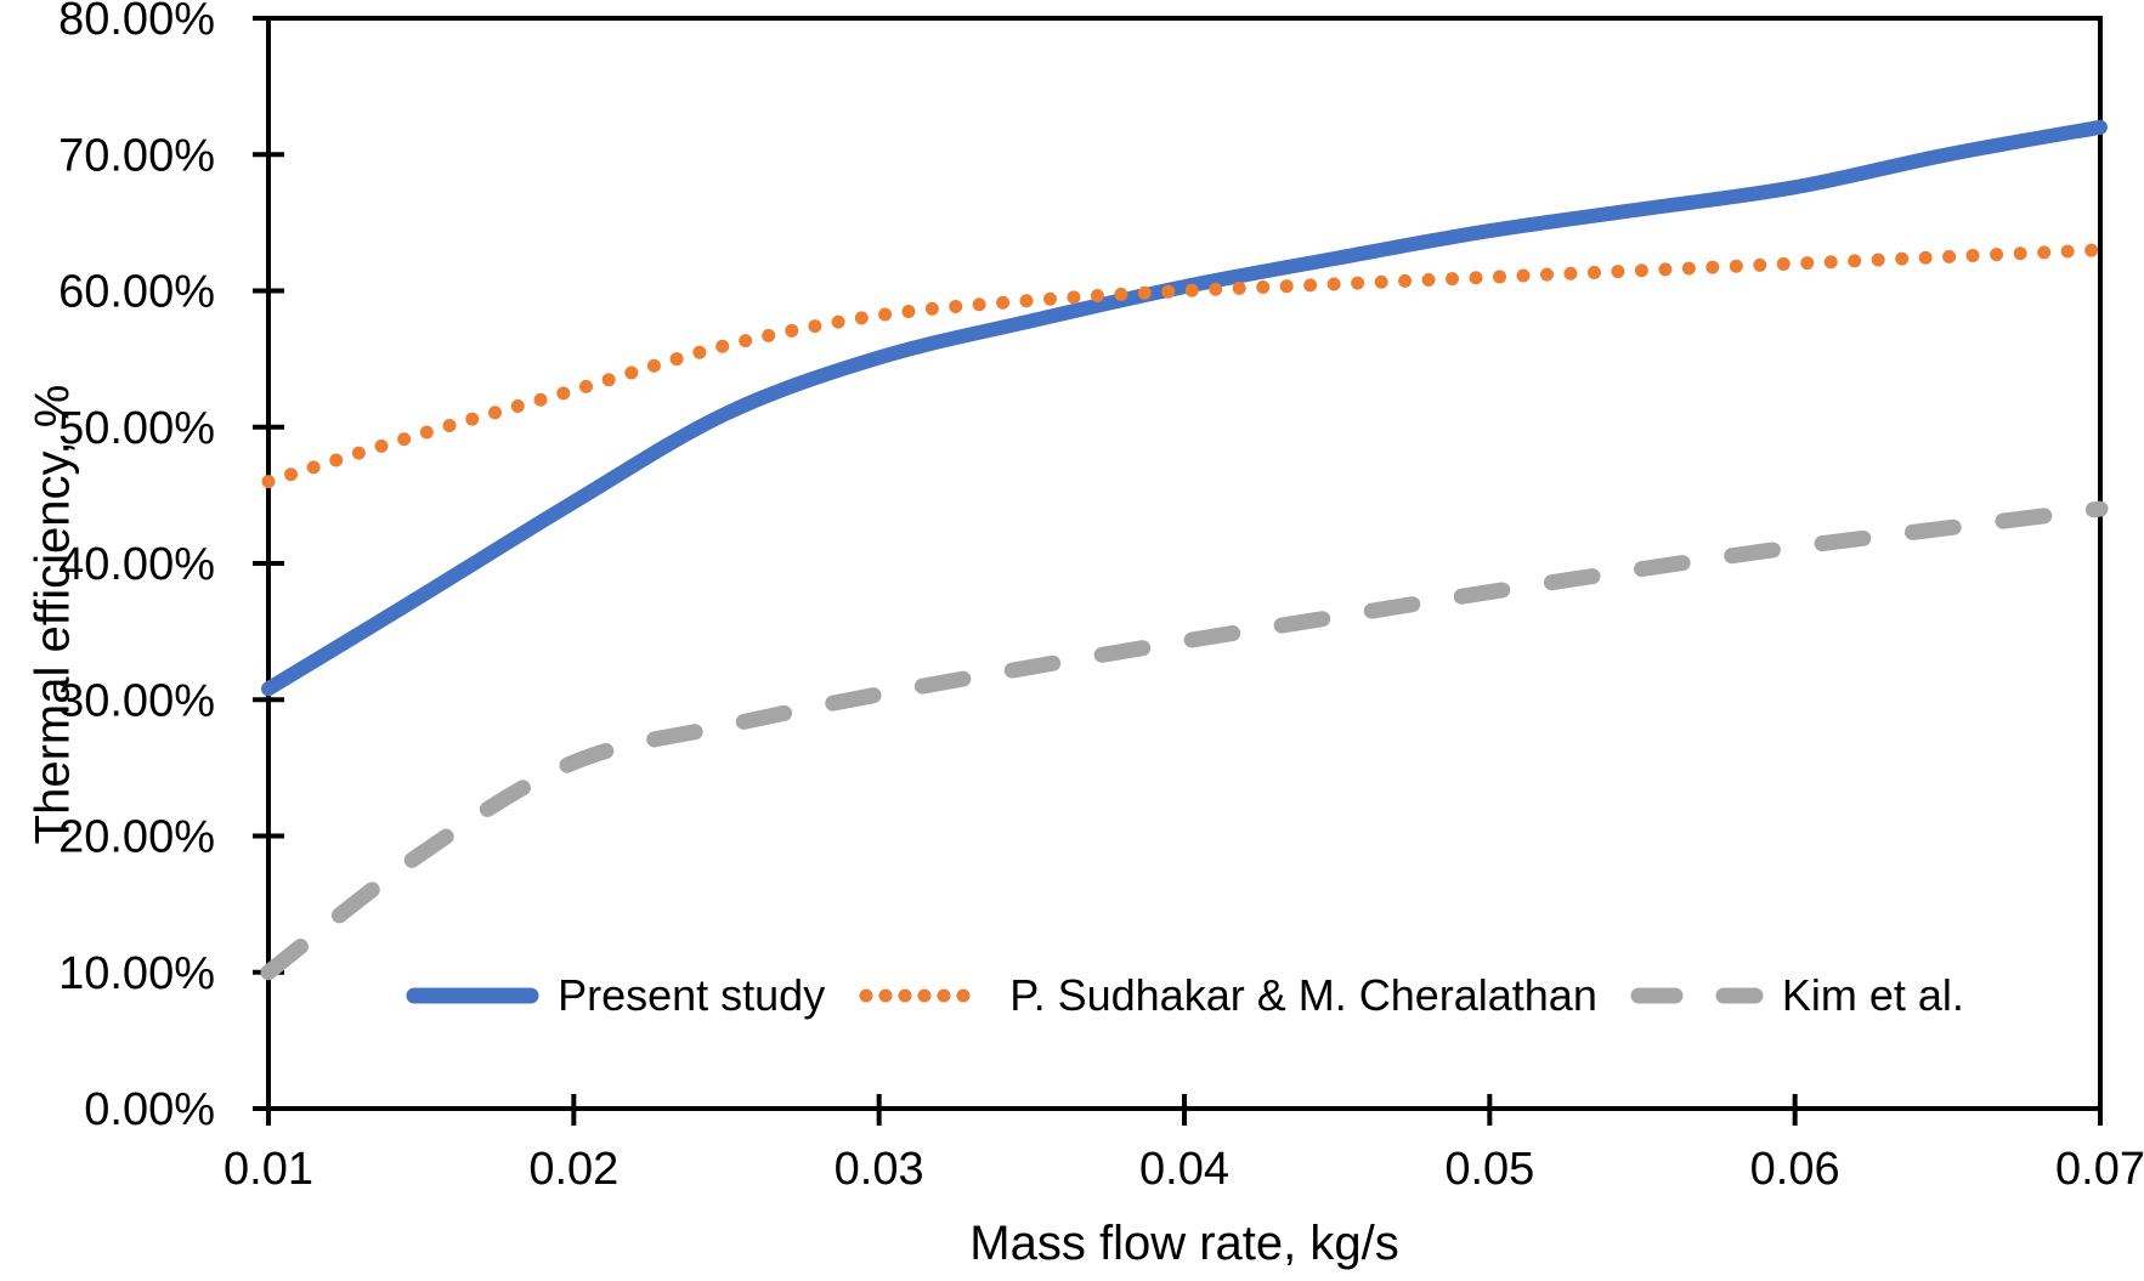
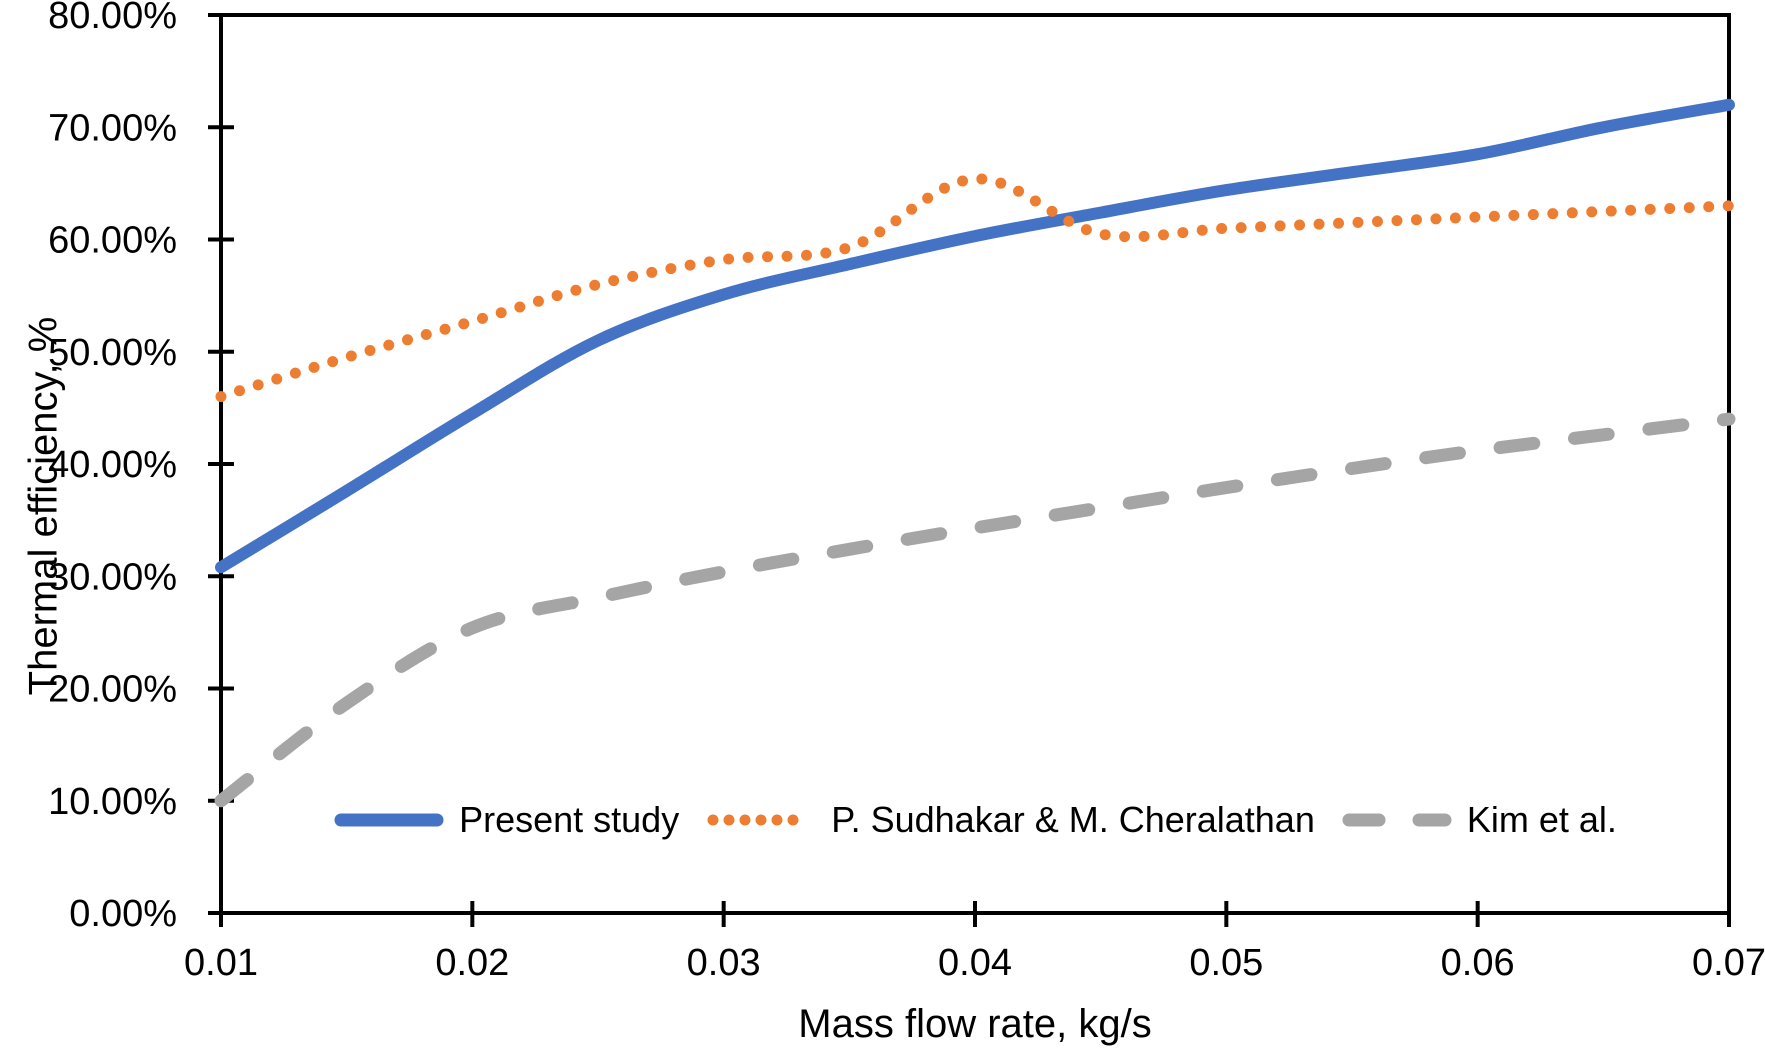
P. Sudhakar & M. Cheralathan/0.04: 60.0% -> 65.4%
